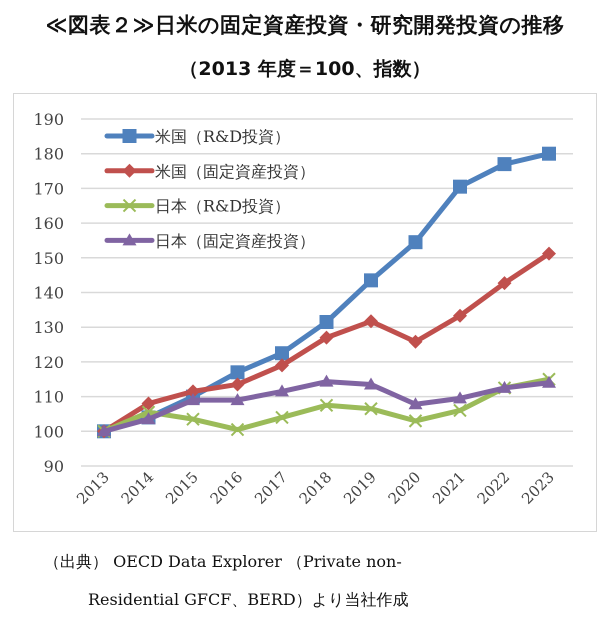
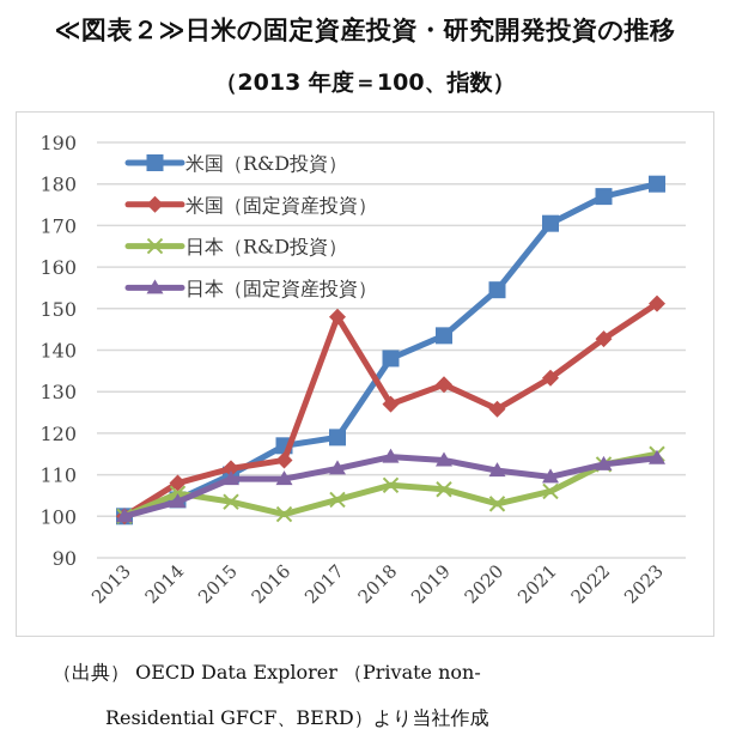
米国（R&D投資）/2017: 122 -> 119
米国（固定資産投資）/2017: 119 -> 148
米国（R&D投資）/2018: 132 -> 138
日本（固定資産投資）/2020: 108 -> 111
